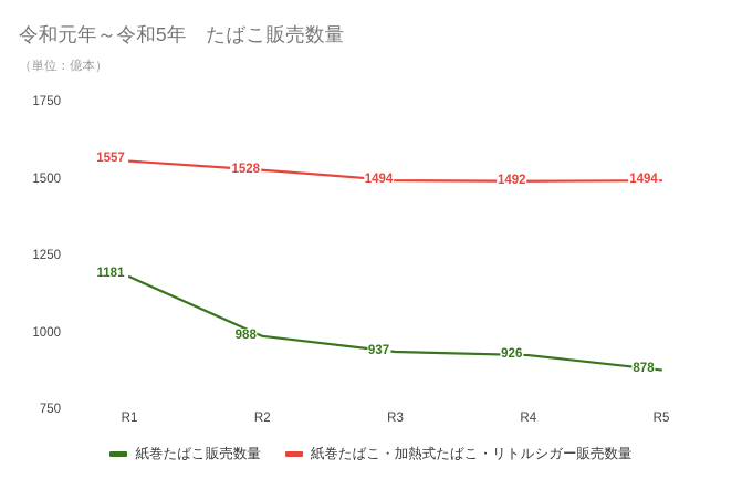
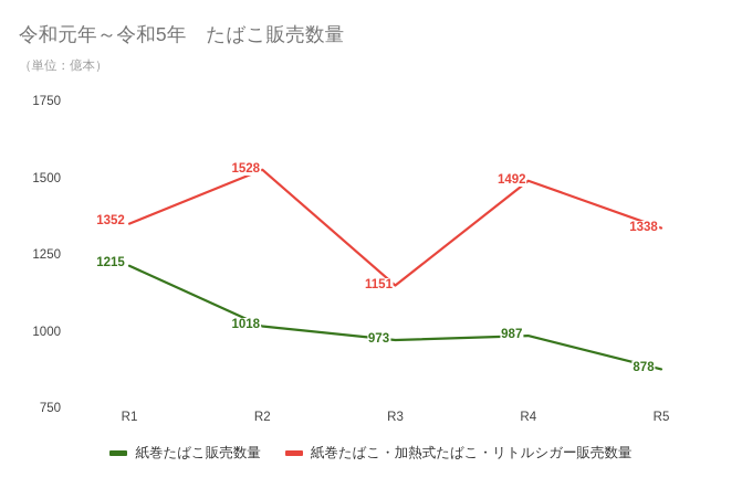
紙巻たばこ販売数量/R1: 1181 -> 1215
紙巻たばこ・加熱式たばこ・リトルシガー販売数量/R1: 1557 -> 1352
紙巻たばこ販売数量/R2: 988 -> 1018
紙巻たばこ販売数量/R3: 937 -> 973
紙巻たばこ・加熱式たばこ・リトルシガー販売数量/R3: 1494 -> 1151
紙巻たばこ販売数量/R4: 926 -> 987
紙巻たばこ・加熱式たばこ・リトルシガー販売数量/R5: 1494 -> 1338
